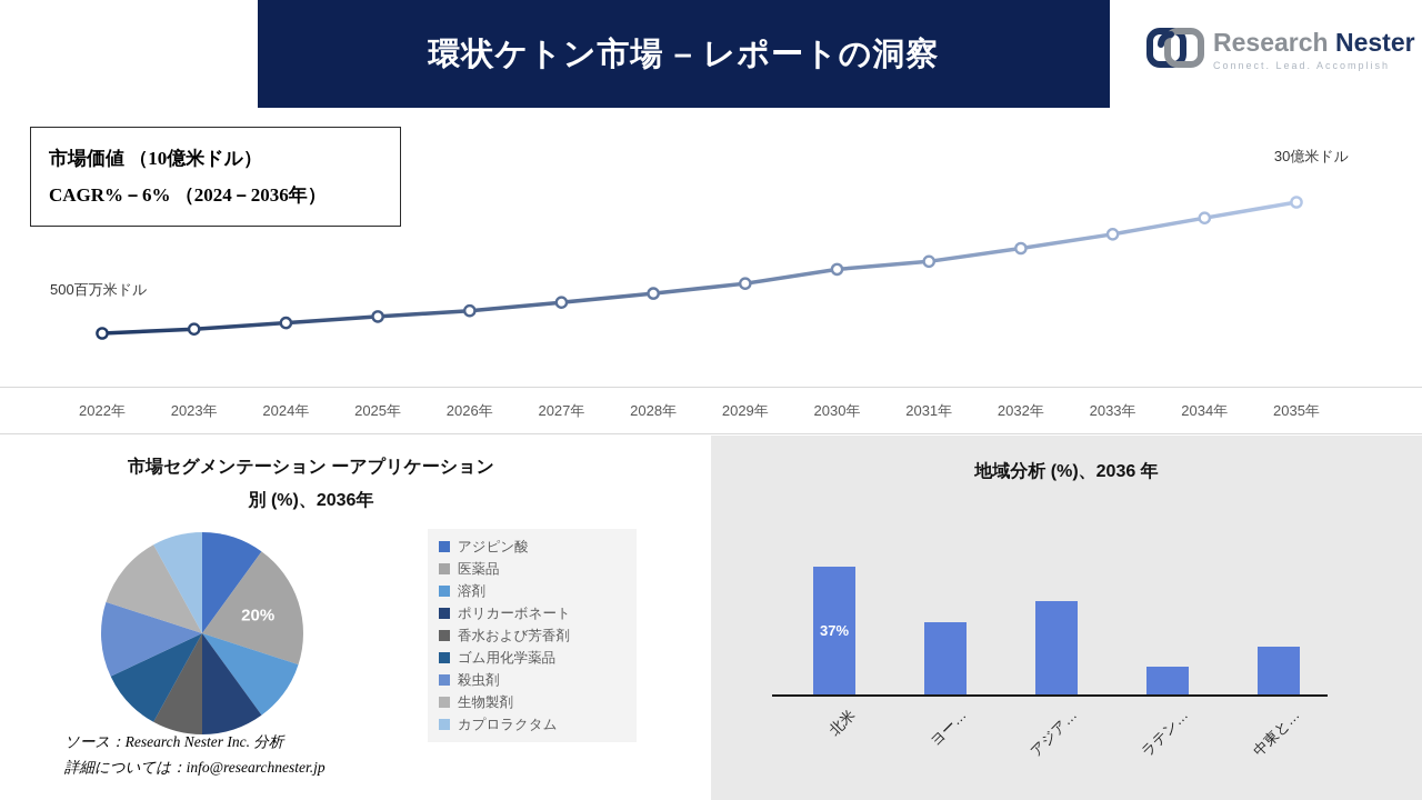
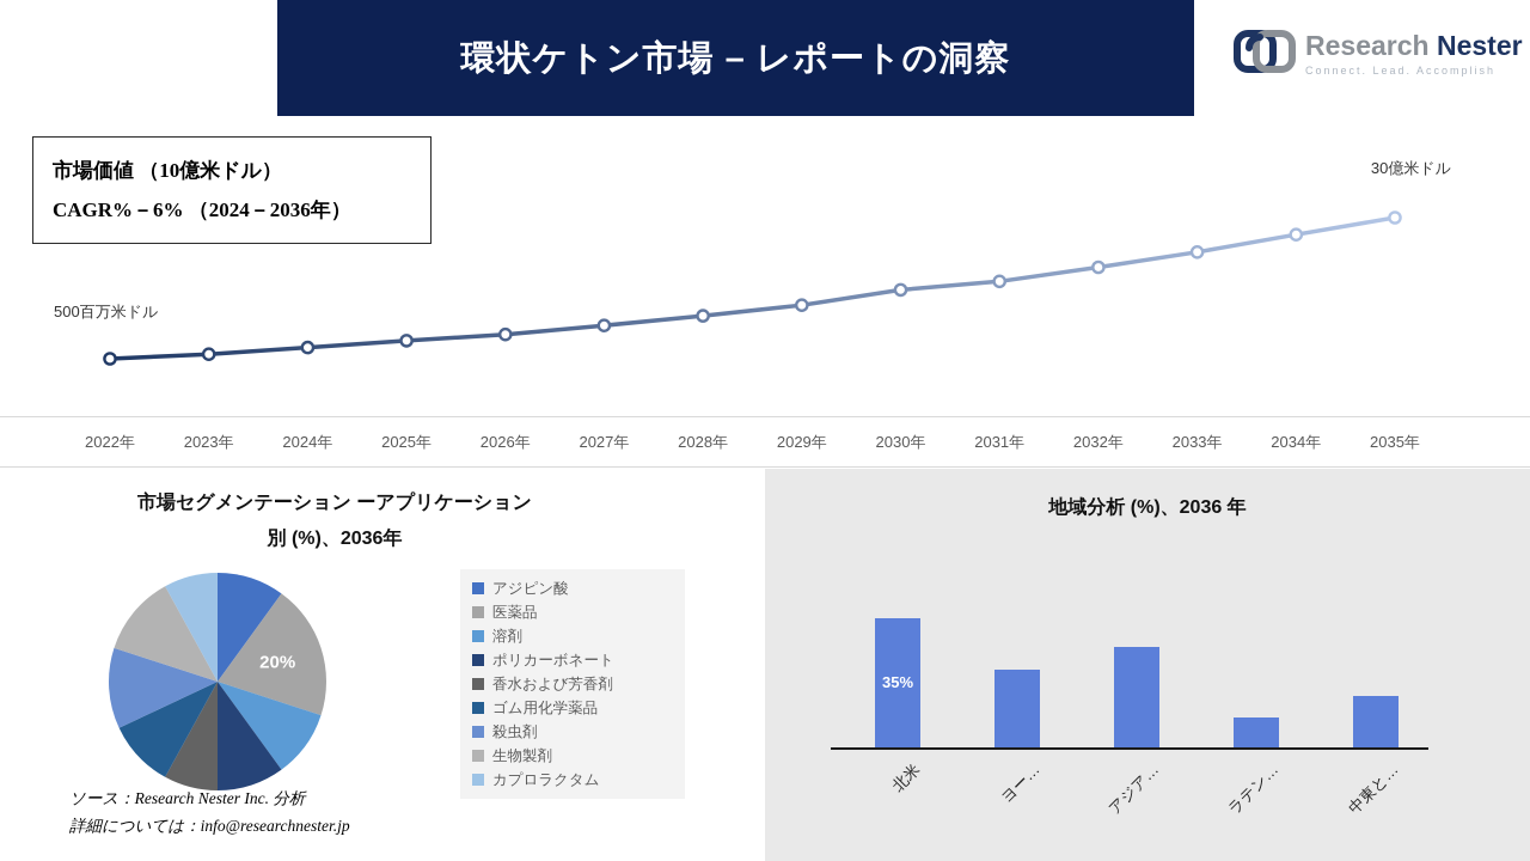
地域分析 (%)、2036 年/北米: 37% -> 35%
